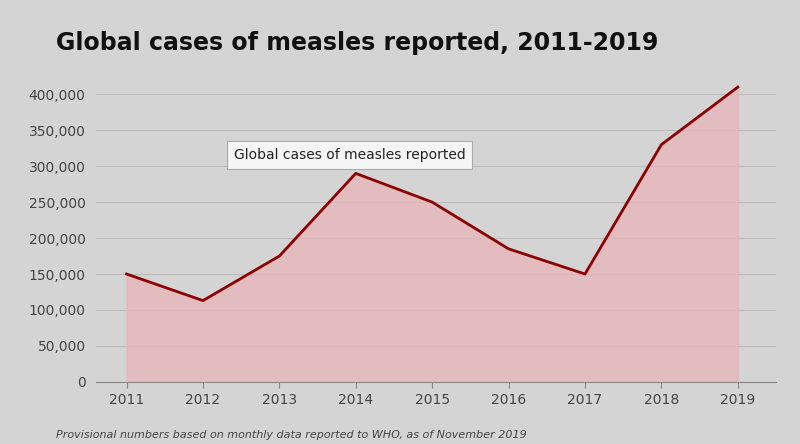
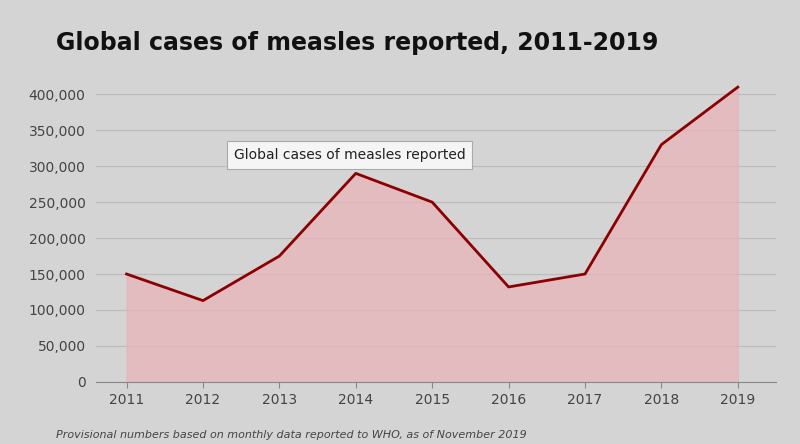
2016: 185,000 -> 132,000
